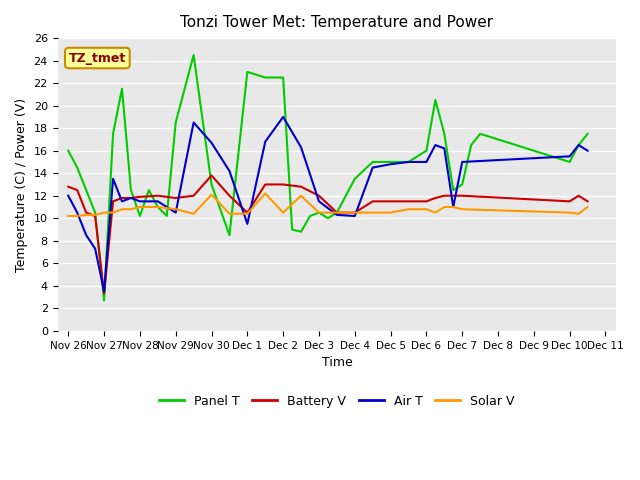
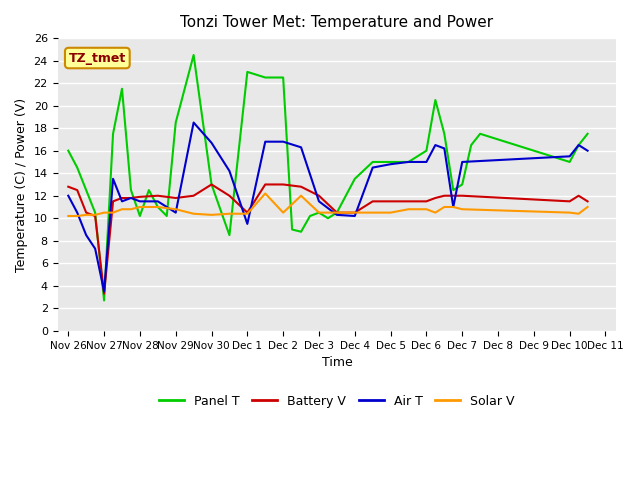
Battery V/Nov 30: 13.8 -> 13.0
Solar V/Nov 30: 12.1 -> 10.3
Air T/Dec 2: 19.0 -> 16.8
